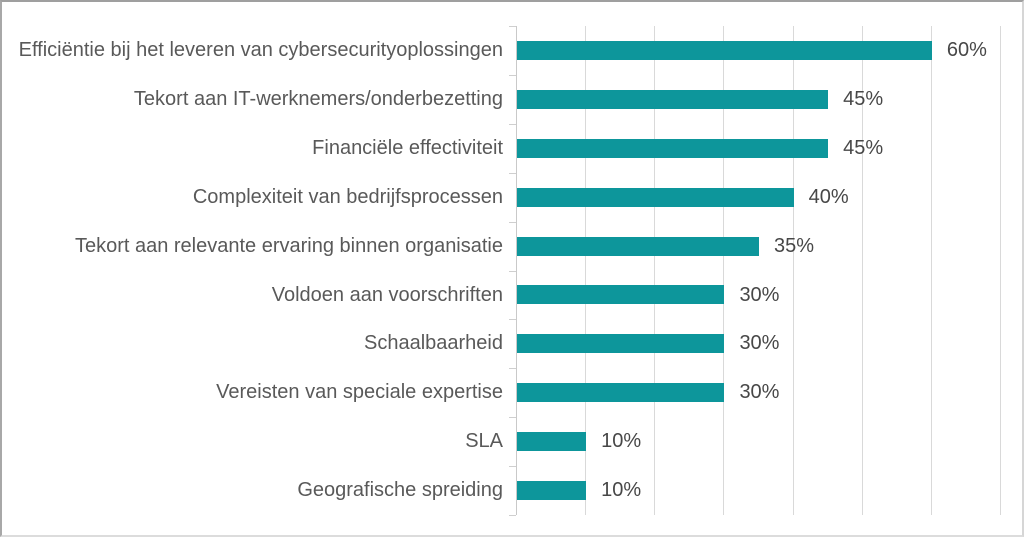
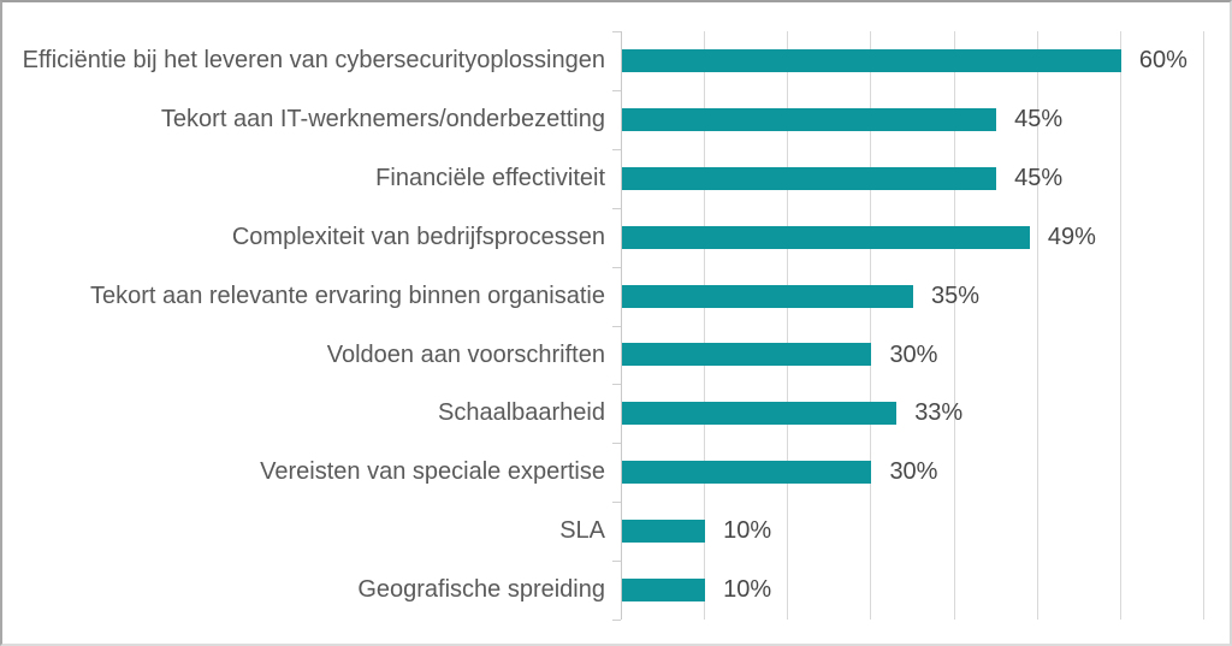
Complexiteit van bedrijfsprocessen: 40% -> 49%
Schaalbaarheid: 30% -> 33%
